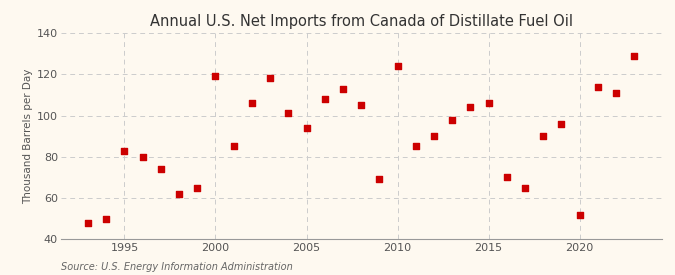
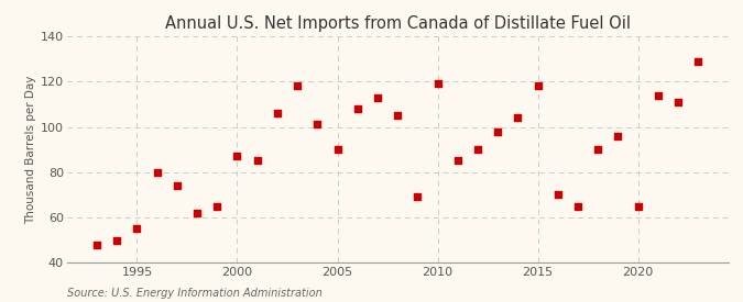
1995: 83 -> 55
2000: 119 -> 87
2005: 94 -> 90
2010: 124 -> 119
2015: 106 -> 118
2020: 52 -> 65
